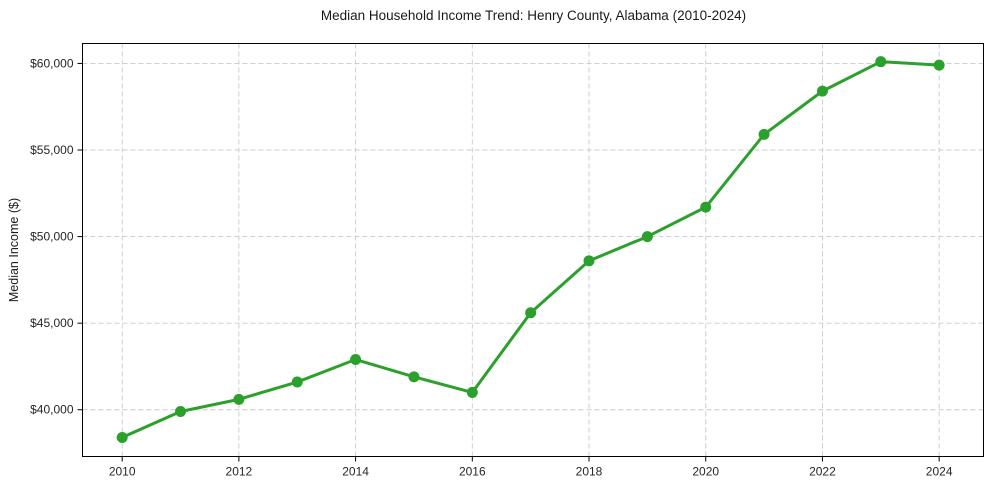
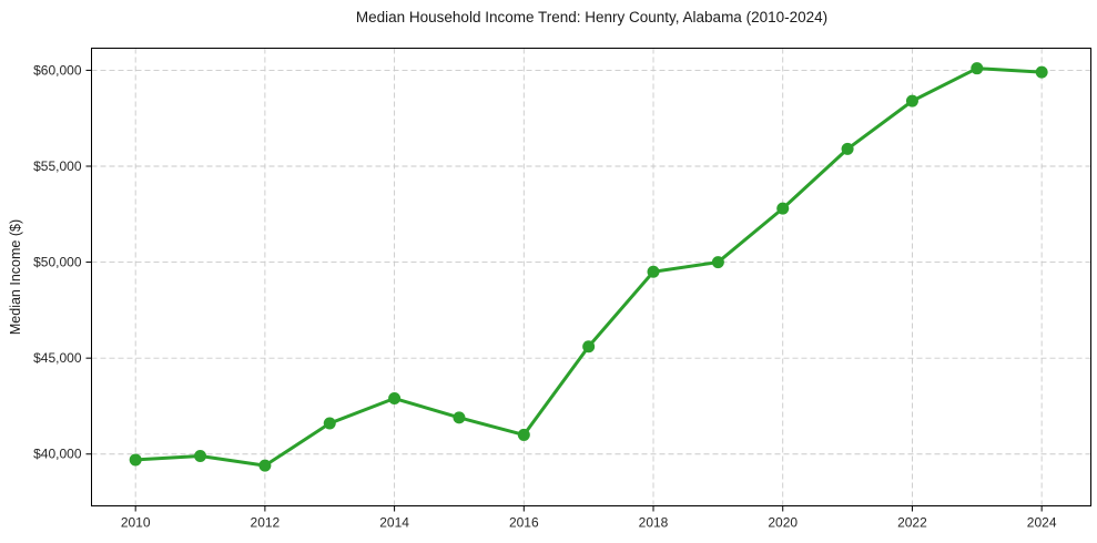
2010: $38400 -> $39700
2012: $40600 -> $39400
2018: $48600 -> $49500
2020: $51700 -> $52800
